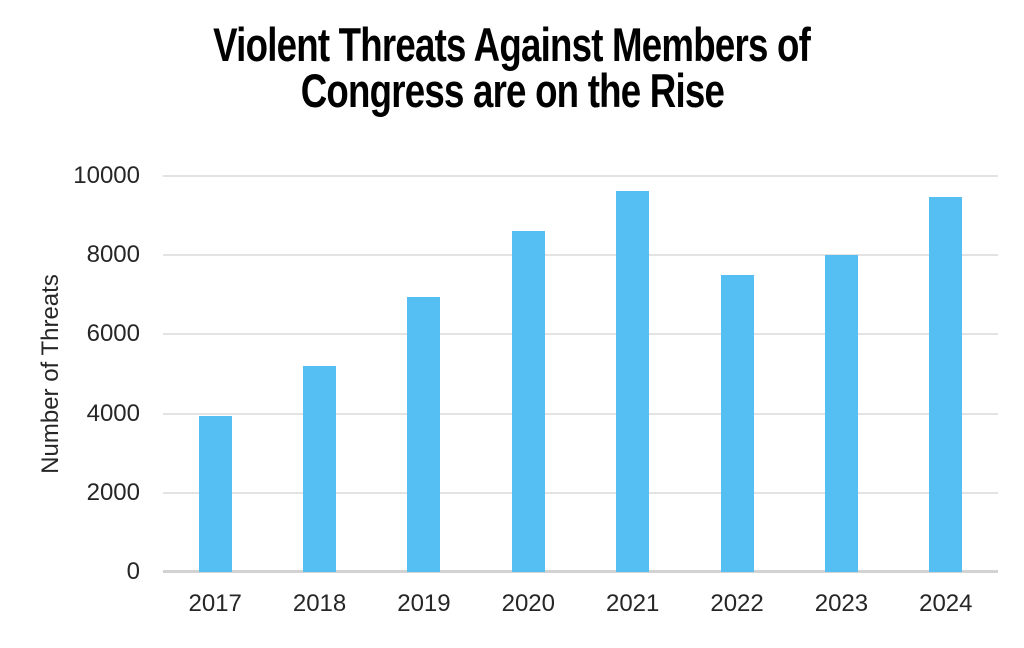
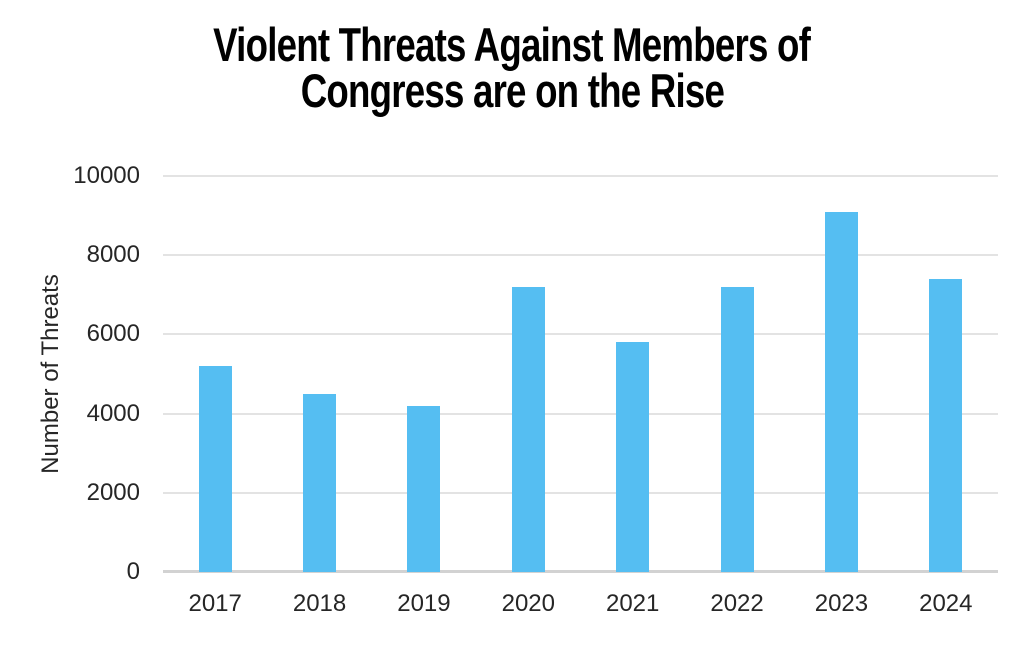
2017: 3900 -> 5200
2018: 5200 -> 4500
2019: 7000 -> 4200
2020: 8600 -> 7200
2021: 9600 -> 5800
2022: 7500 -> 7200
2023: 8000 -> 9100
2024: 9500 -> 7400
